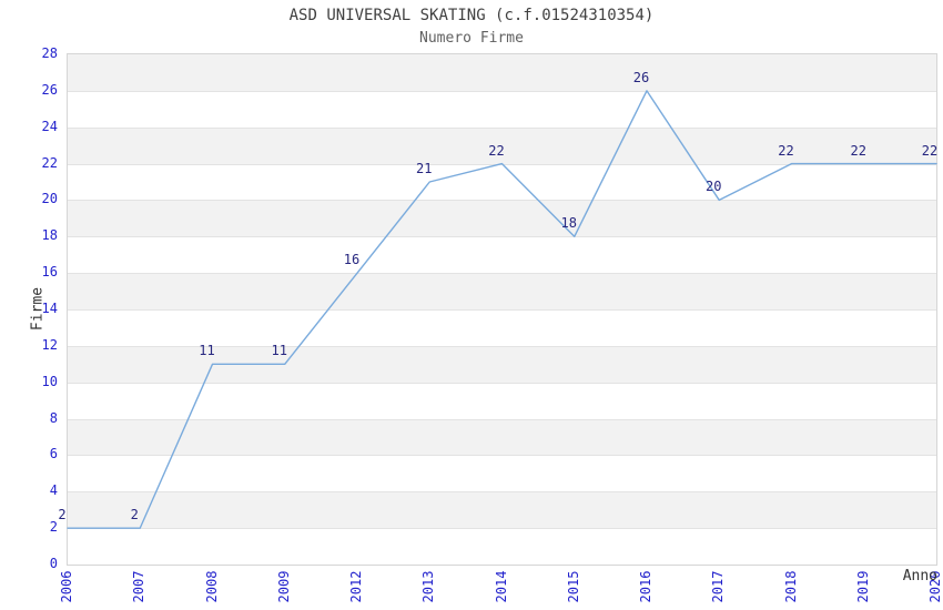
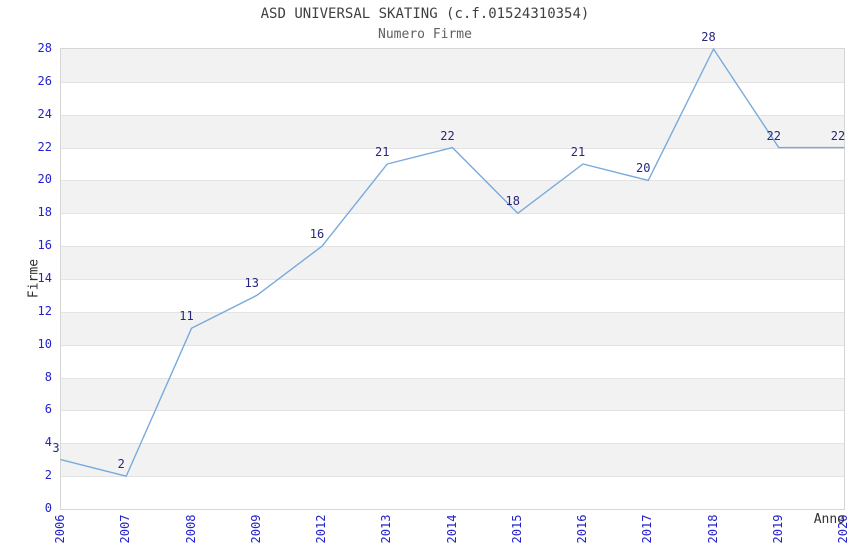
2006: 2 -> 3
2009: 11 -> 13
2016: 26 -> 21
2018: 22 -> 28
